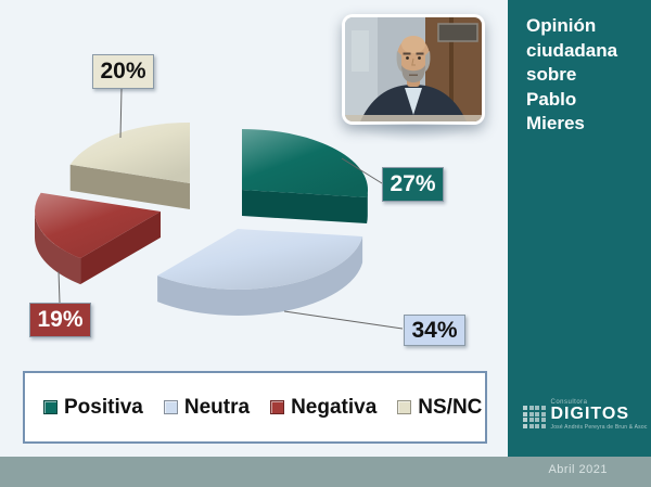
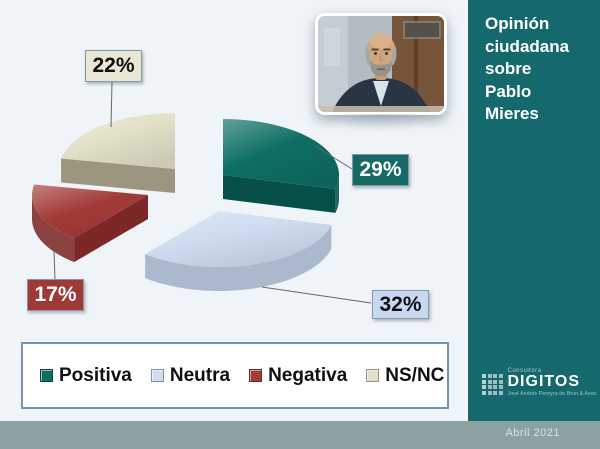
Positiva: 27% -> 29%
Neutra: 34% -> 32%
Negativa: 19% -> 17%
NS/NC: 20% -> 22%
